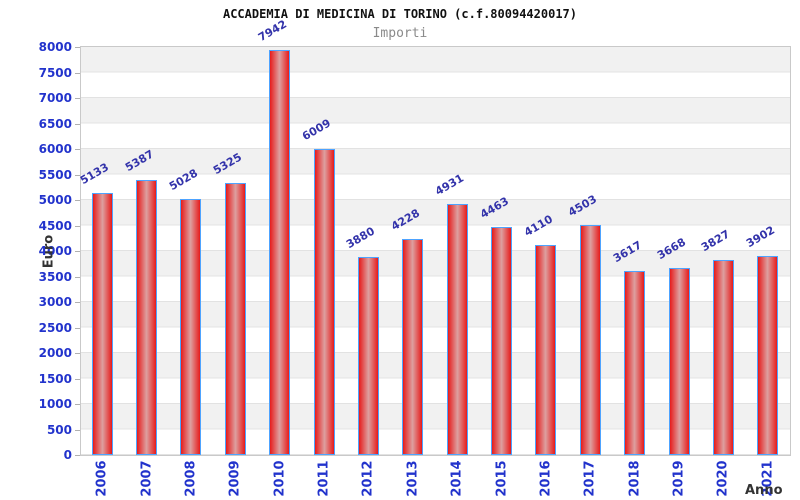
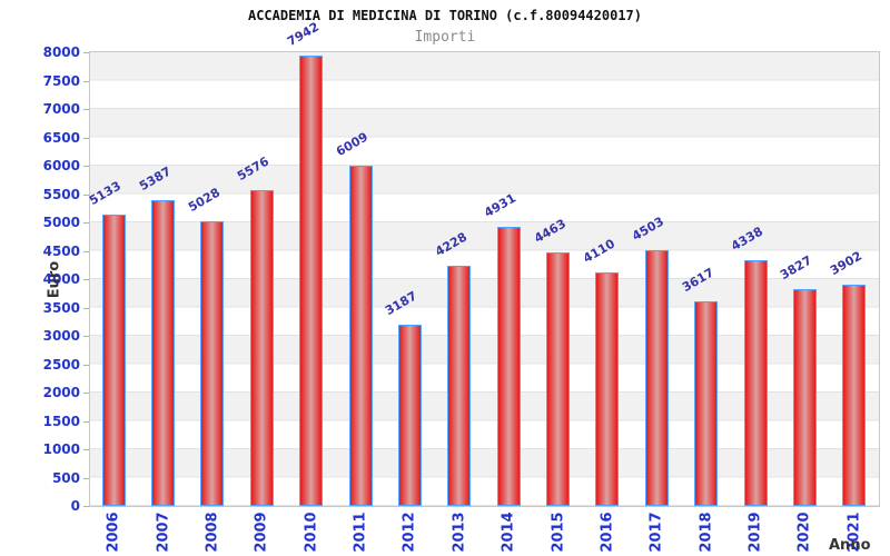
2009: 5325 -> 5576
2012: 3880 -> 3187
2019: 3668 -> 4338
